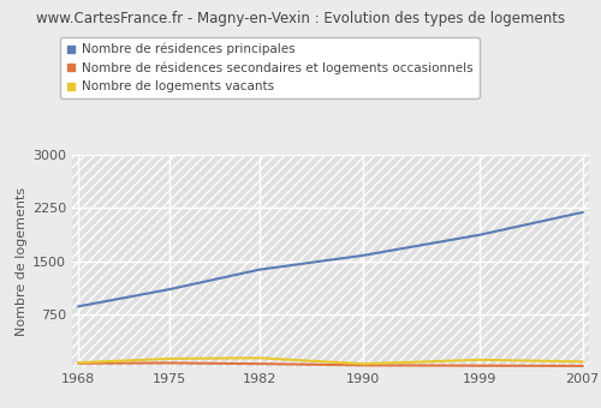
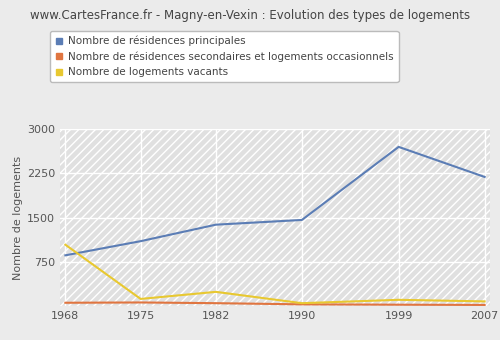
Nombre de logements vacants/1968: 60 -> 1040
Nombre de logements vacants/1982: 130 -> 240
Nombre de résidences principales/1990: 1580 -> 1460
Nombre de résidences principales/1999: 1870 -> 2700
